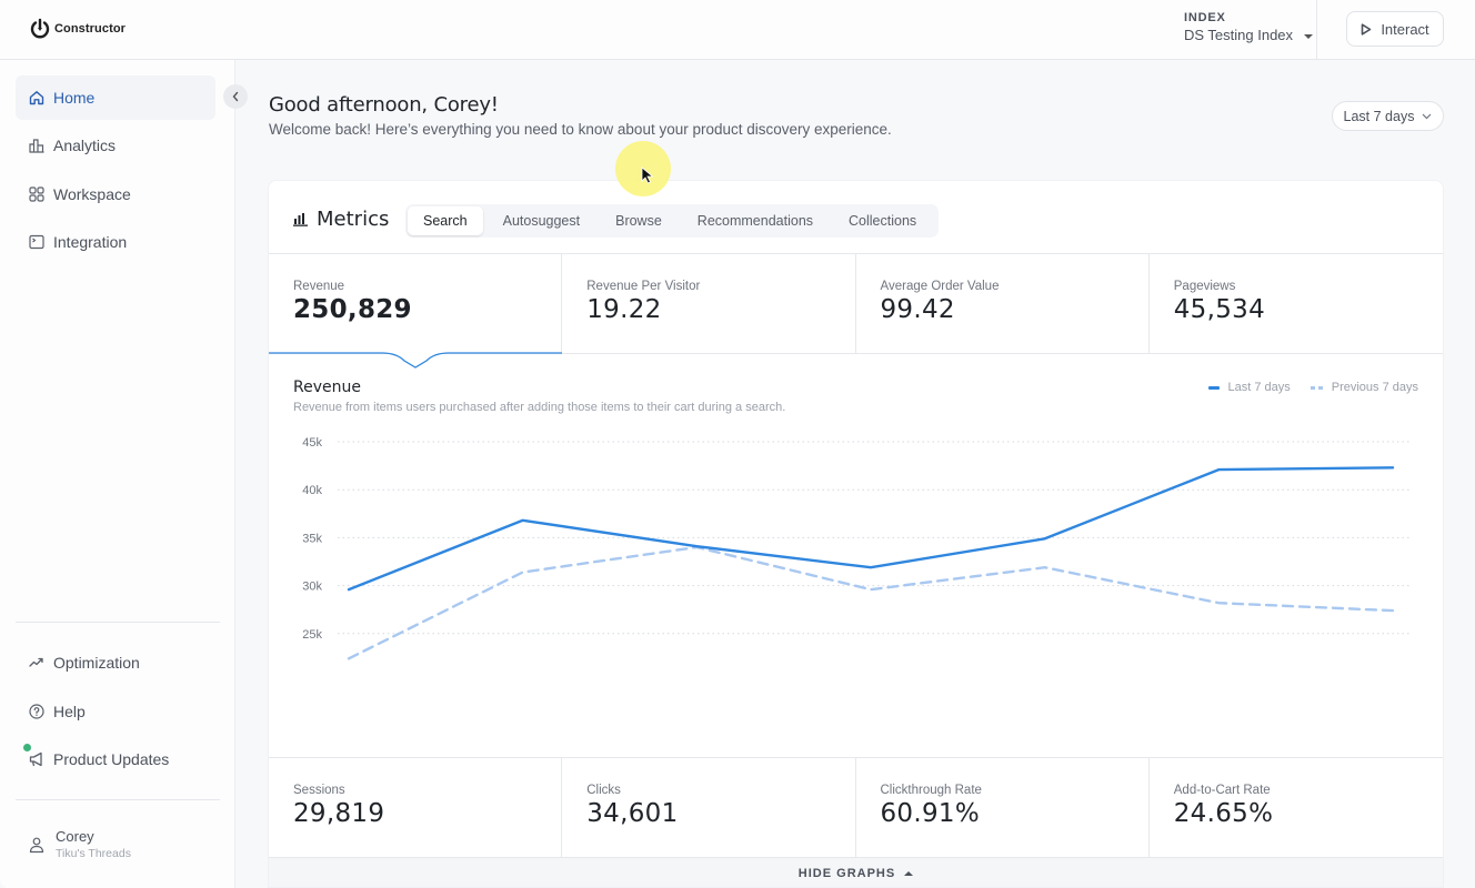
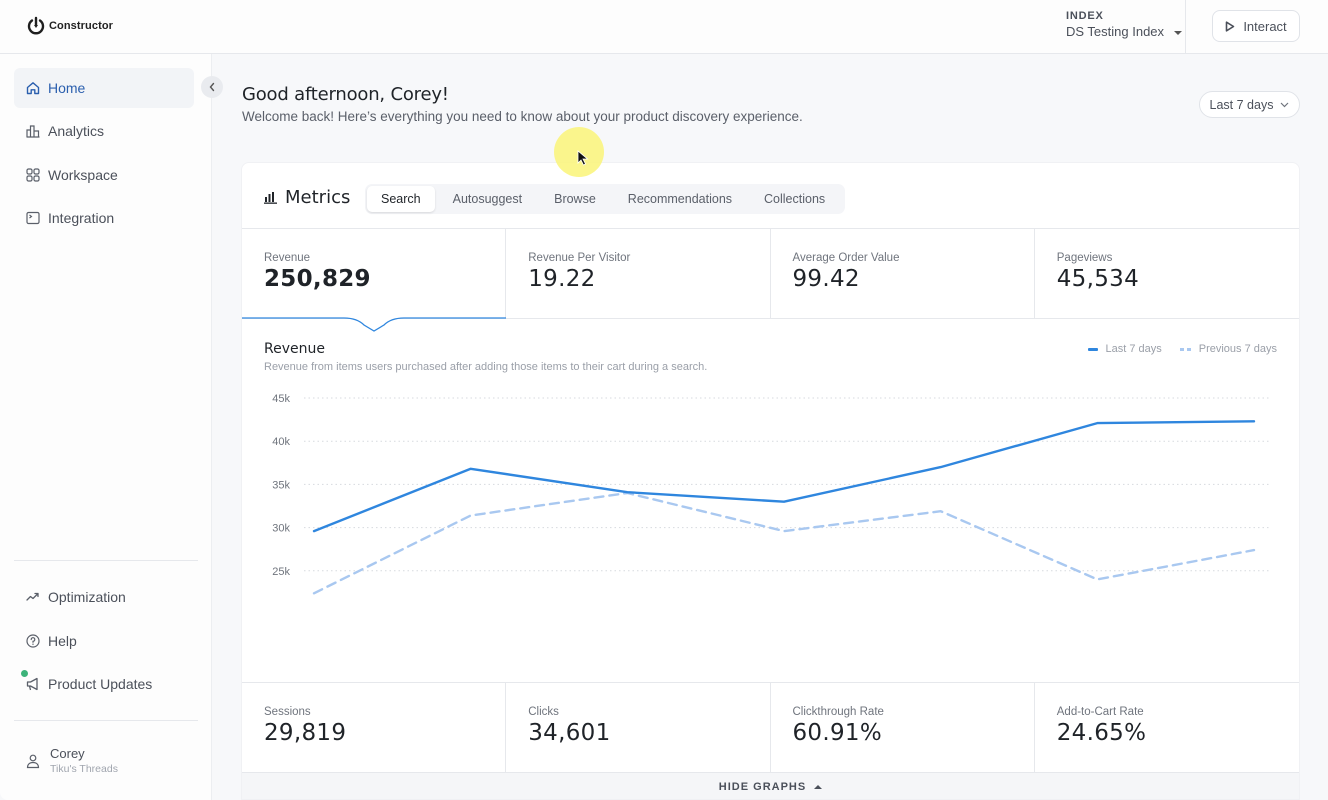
Last 7 days/Oct 25: 32k -> 33k
Last 7 days/Oct 26: 35k -> 37k
Previous 7 days/Oct 27: 28k -> 24k
